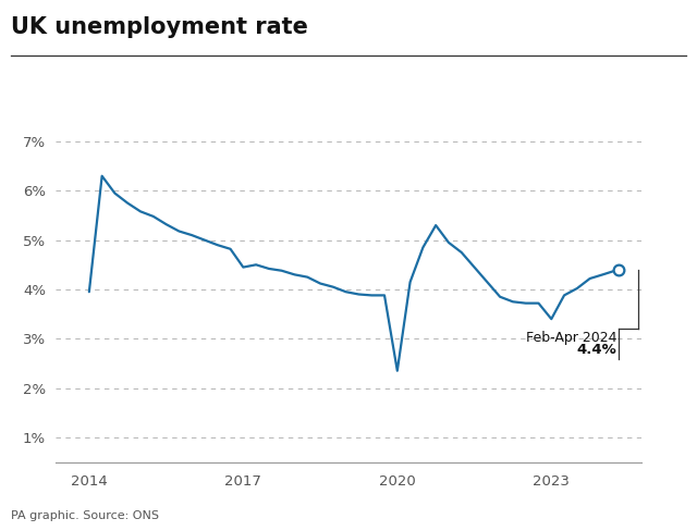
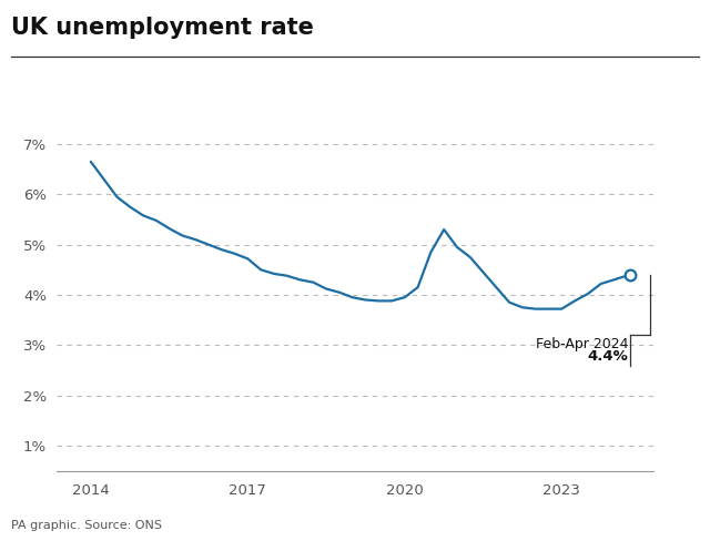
2014: 3.95% -> 6.65%
2017: 4.45% -> 4.72%
2020: 2.35% -> 3.95%
2023: 3.40% -> 3.72%
